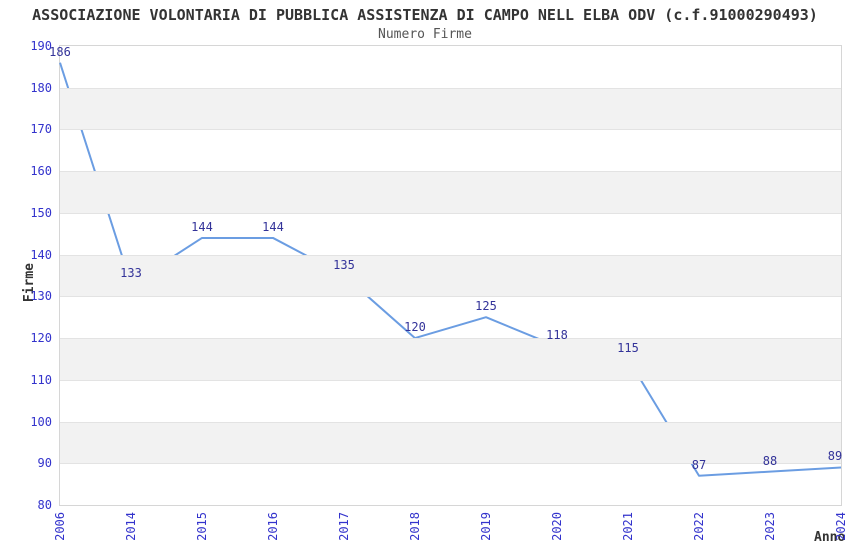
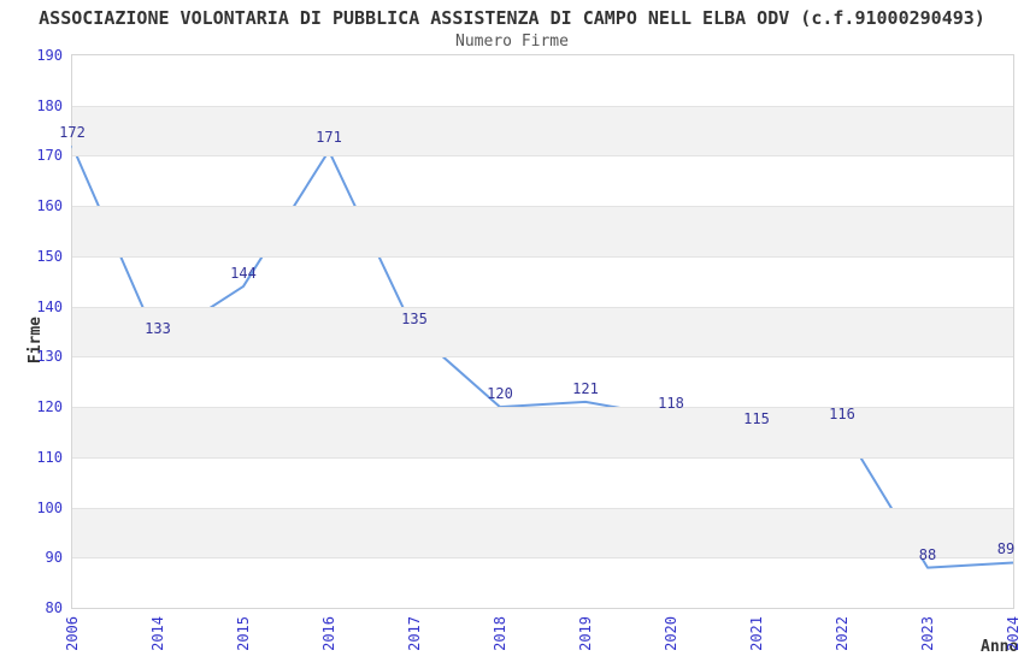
2006: 186 -> 172
2016: 144 -> 171
2019: 125 -> 121
2022: 87 -> 116
